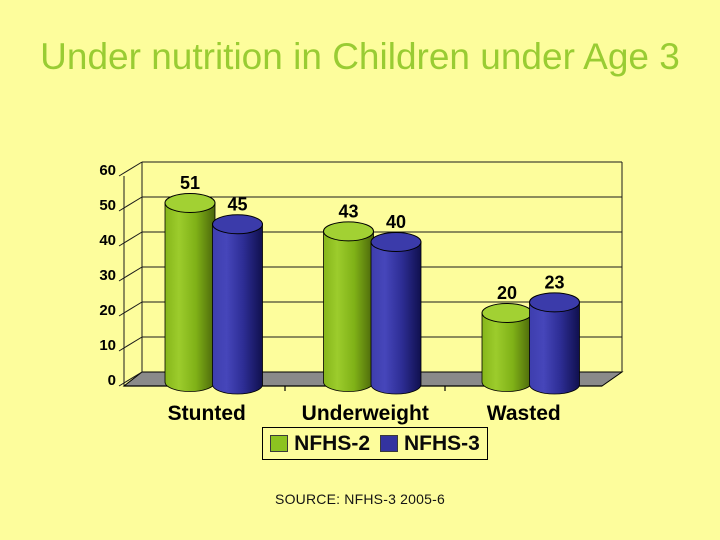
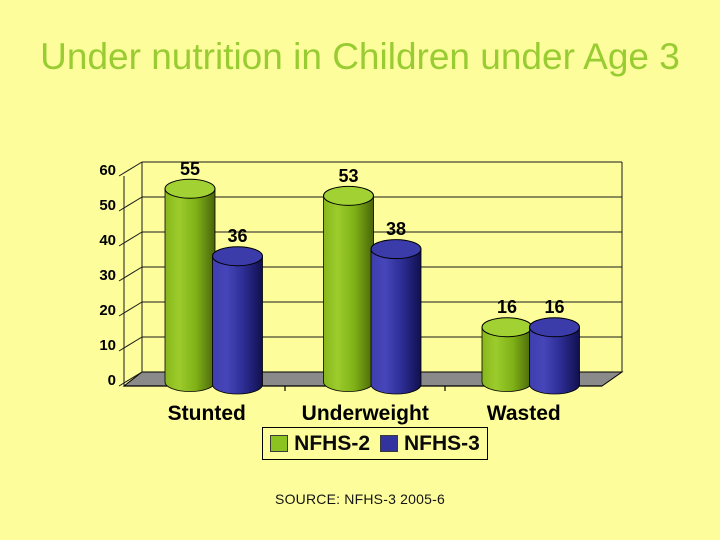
NFHS-2/Stunted: 51 -> 55
NFHS-3/Stunted: 45 -> 36
NFHS-2/Underweight: 43 -> 53
NFHS-3/Underweight: 40 -> 38
NFHS-2/Wasted: 20 -> 16
NFHS-3/Wasted: 23 -> 16
